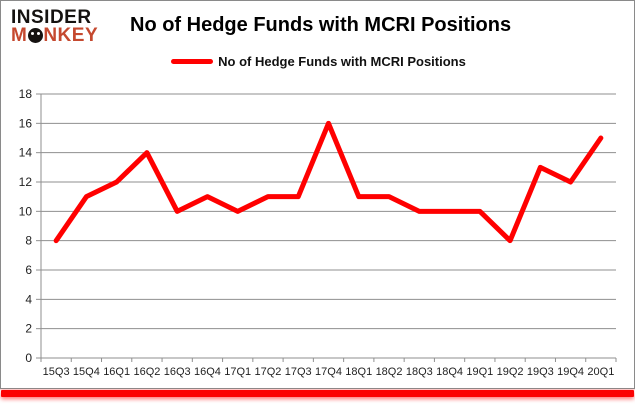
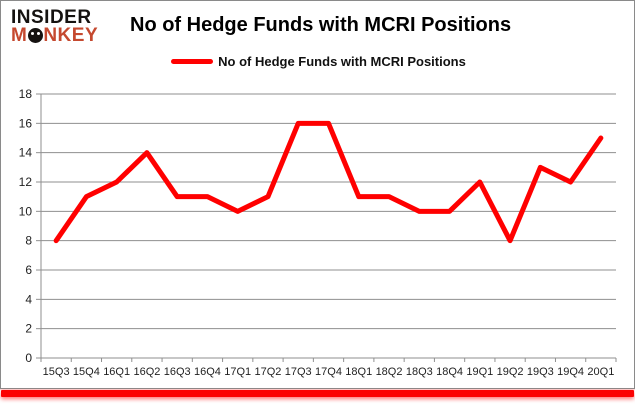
16Q3: 10 -> 11
17Q3: 11 -> 16
19Q1: 10 -> 12
